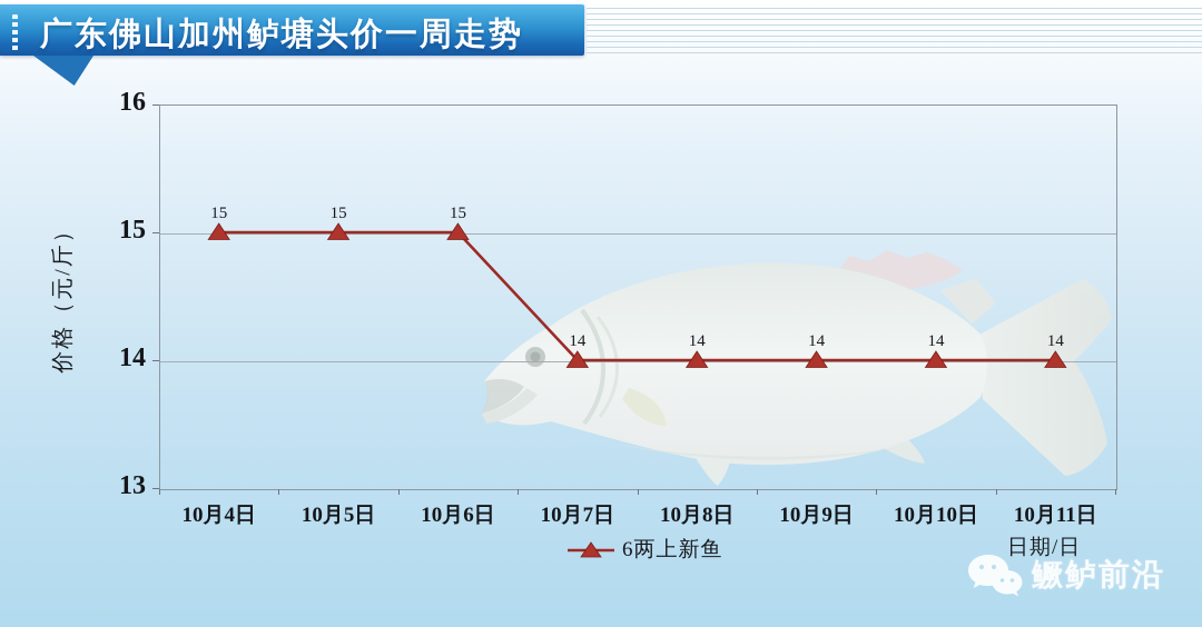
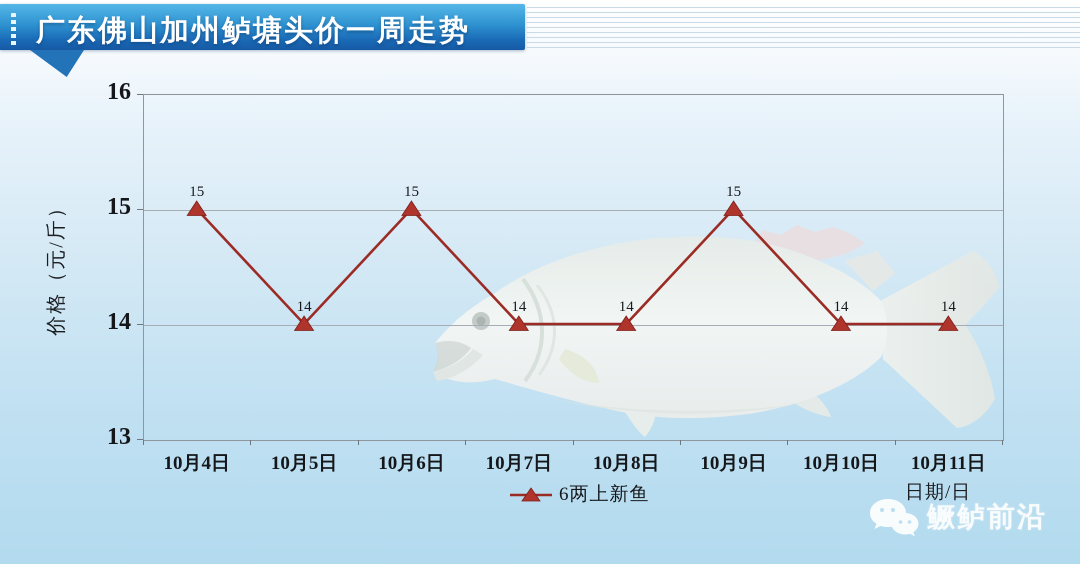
10月5日: 15 -> 14
10月9日: 14 -> 15
